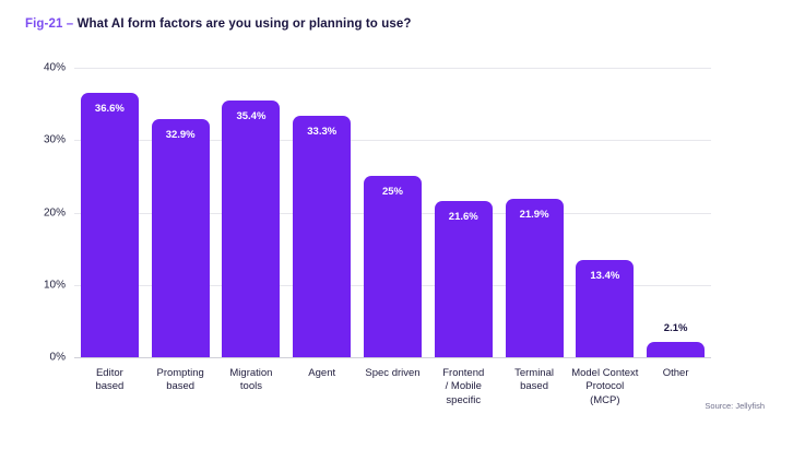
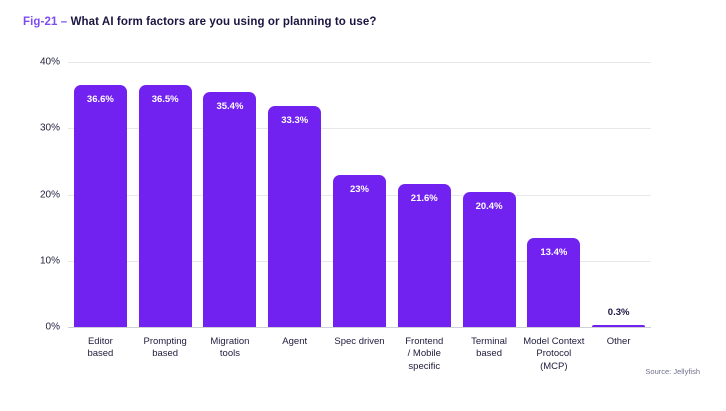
Prompting based: 32.9% -> 36.5%
Spec driven: 25% -> 23%
Terminal based: 21.9% -> 20.4%
Other: 2.1% -> 0.3%
